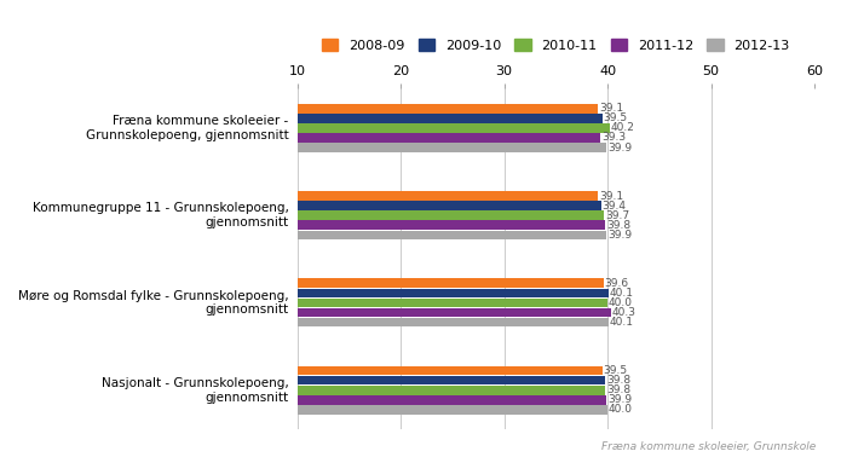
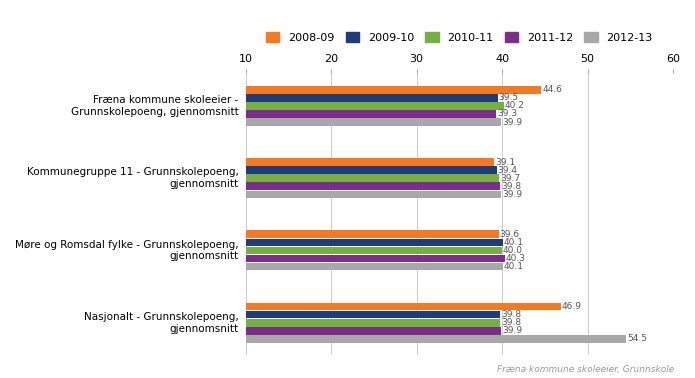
2008-09/Fræna kommune skoleeier - Grunnskolepoeng, gjennomsnitt: 39.1 -> 44.6
2008-09/Nasjonalt - Grunnskolepoeng, gjennomsnitt: 39.5 -> 46.9
2012-13/Nasjonalt - Grunnskolepoeng, gjennomsnitt: 40.0 -> 54.5
